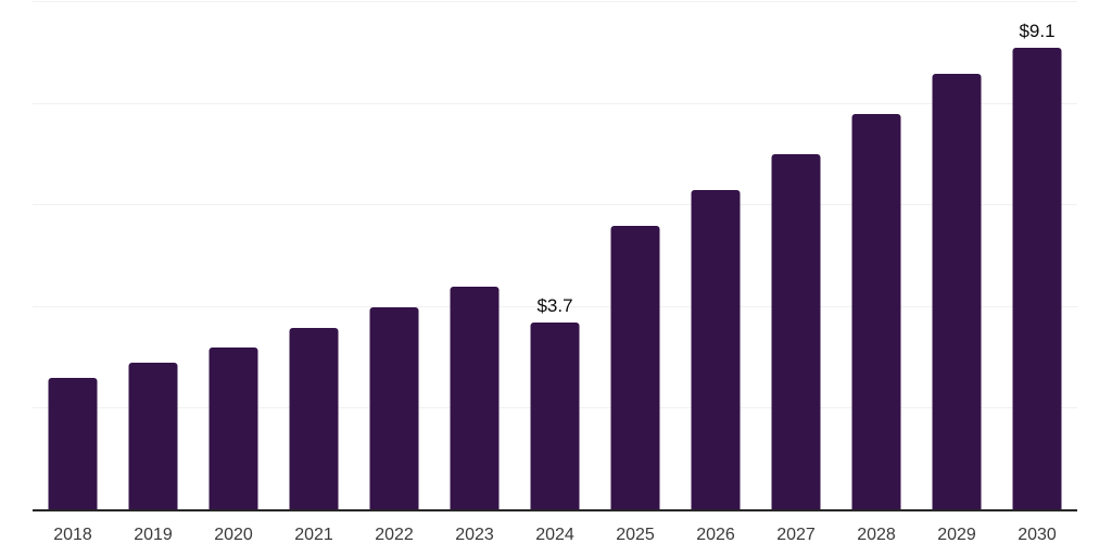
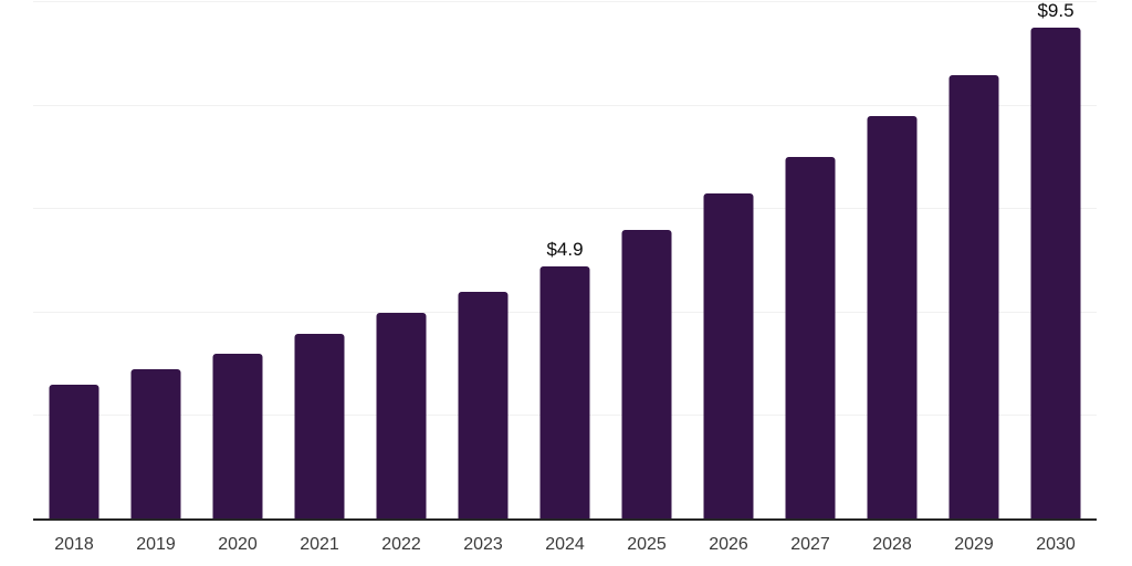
2024: $3.7 -> $4.9
2030: $9.1 -> $9.5
